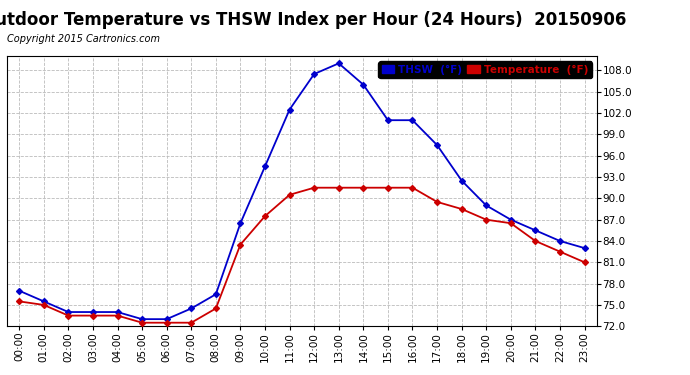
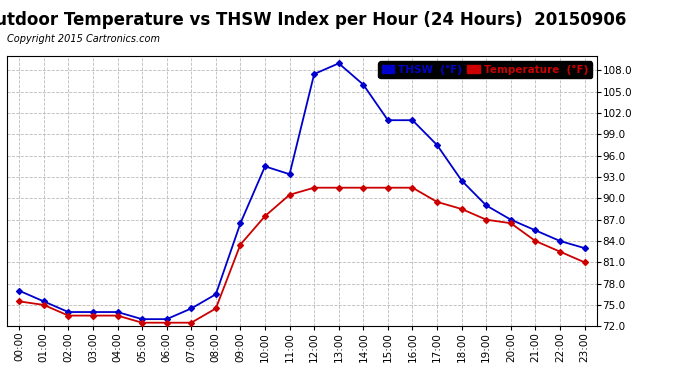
THSW (°F)/11:00: 102.5 -> 93.4
